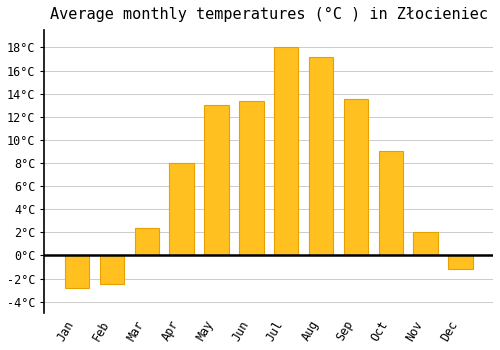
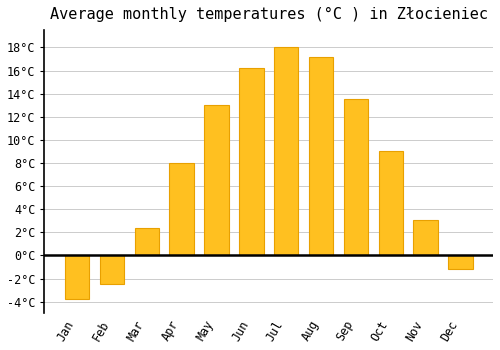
Jan: -2.8°C -> -3.8°C
Jun: 13.4°C -> 16.2°C
Nov: 2.0°C -> 3.1°C
